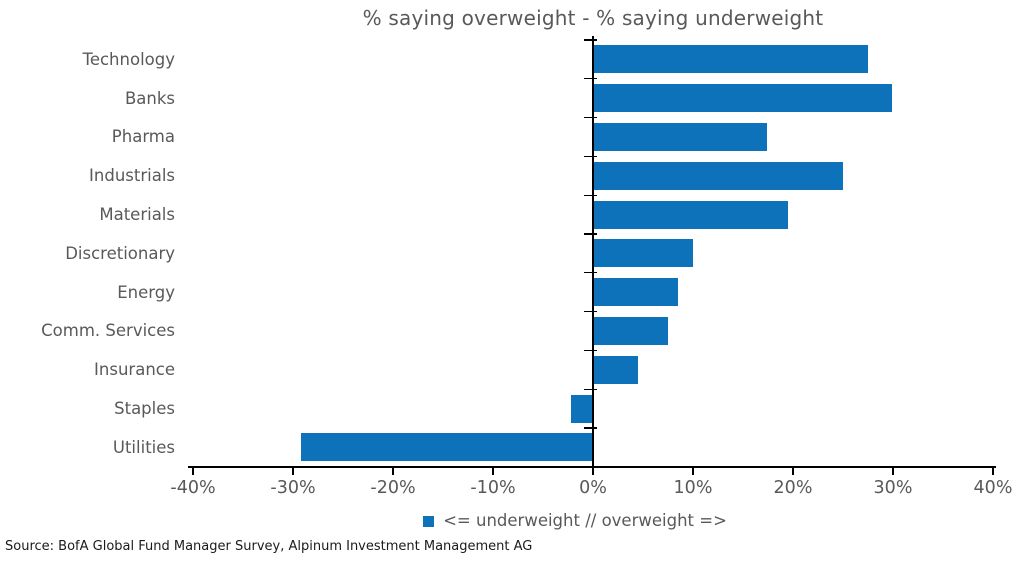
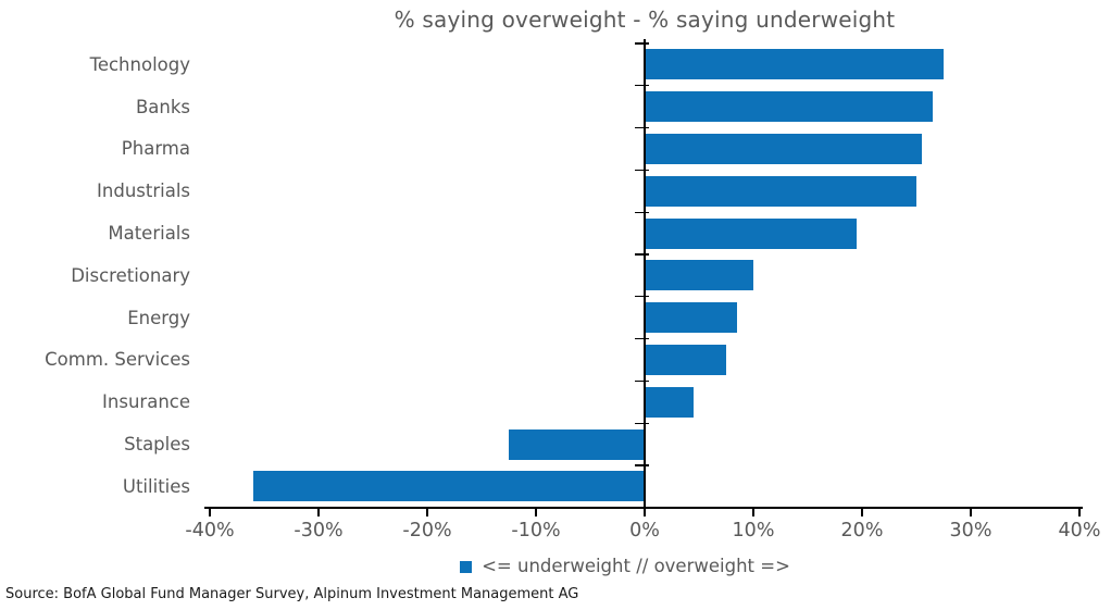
Banks: 29.9% -> 26.5%
Pharma: 17.4% -> 25.5%
Staples: -2.2% -> -12.5%
Utilities: -29.2% -> -36.0%
